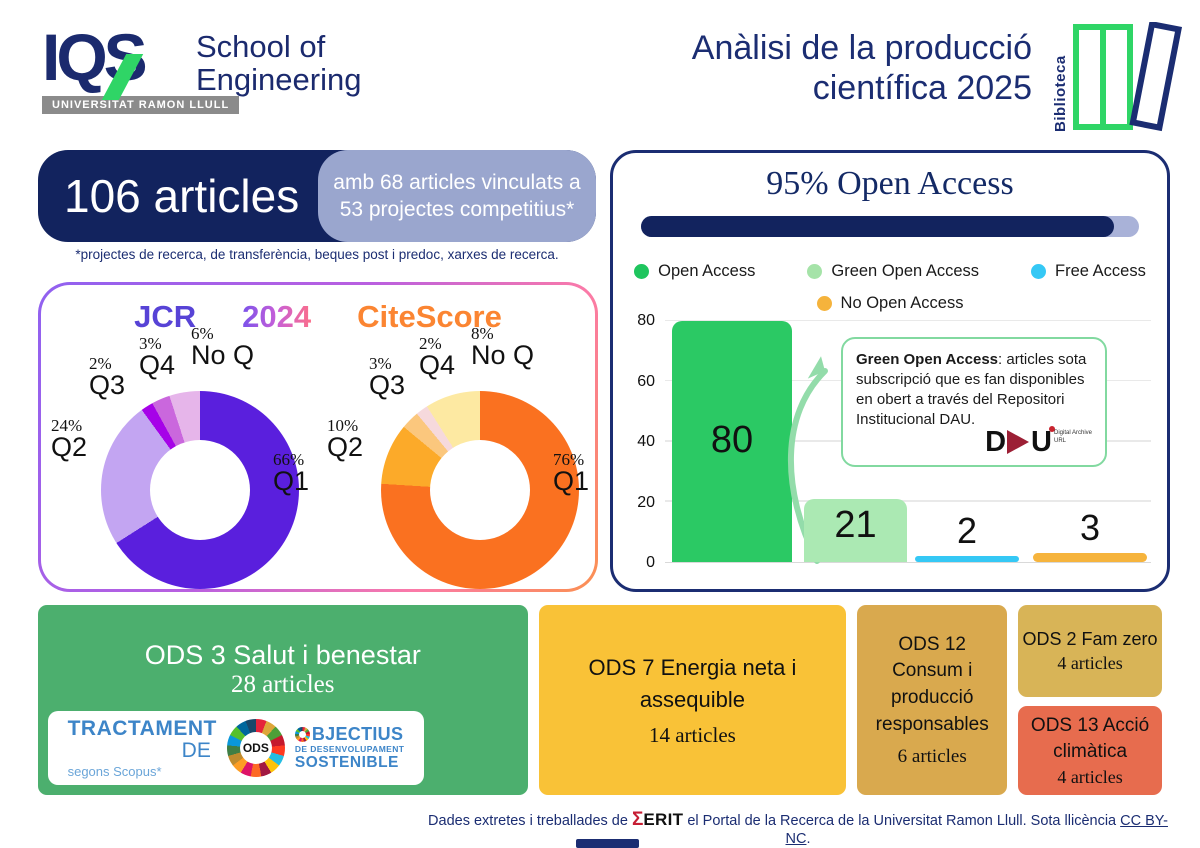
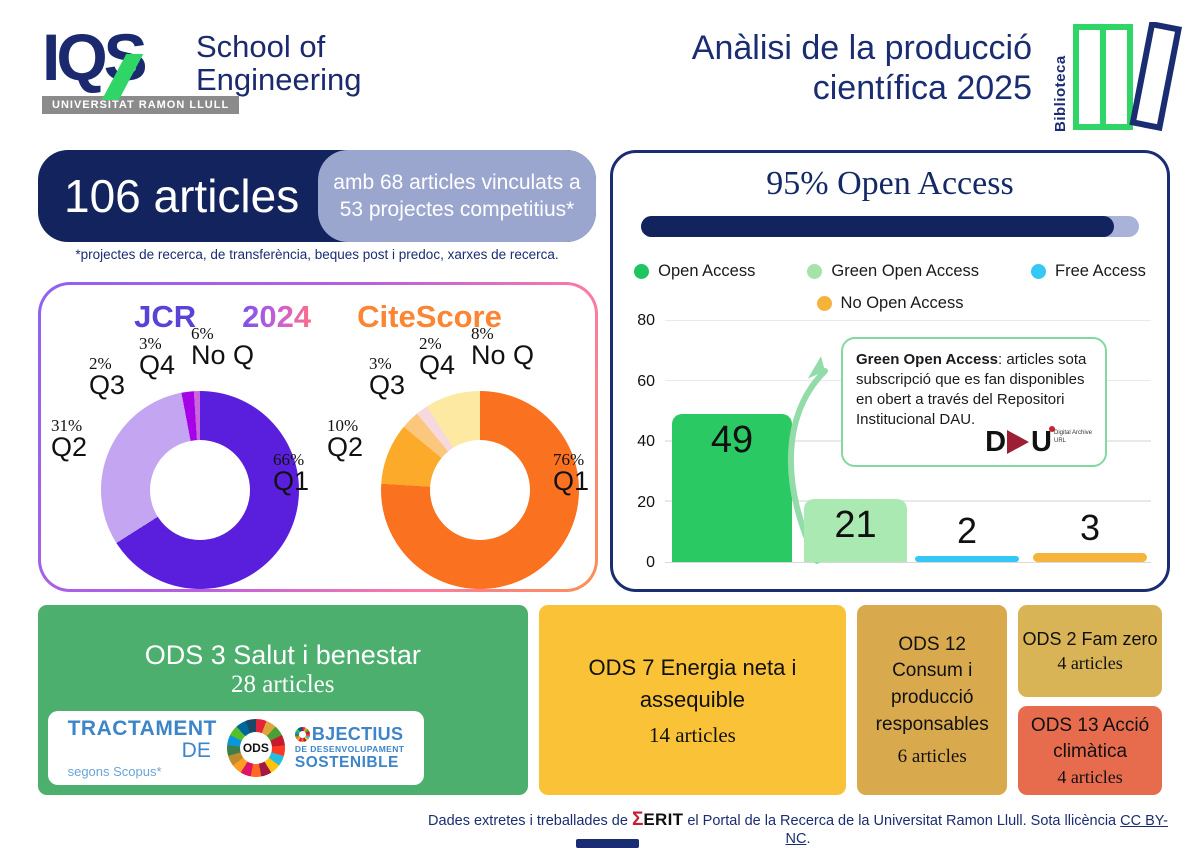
JCR 2024/Q2: 24% -> 31%
95% Open Access/Open Access: 80 -> 49
